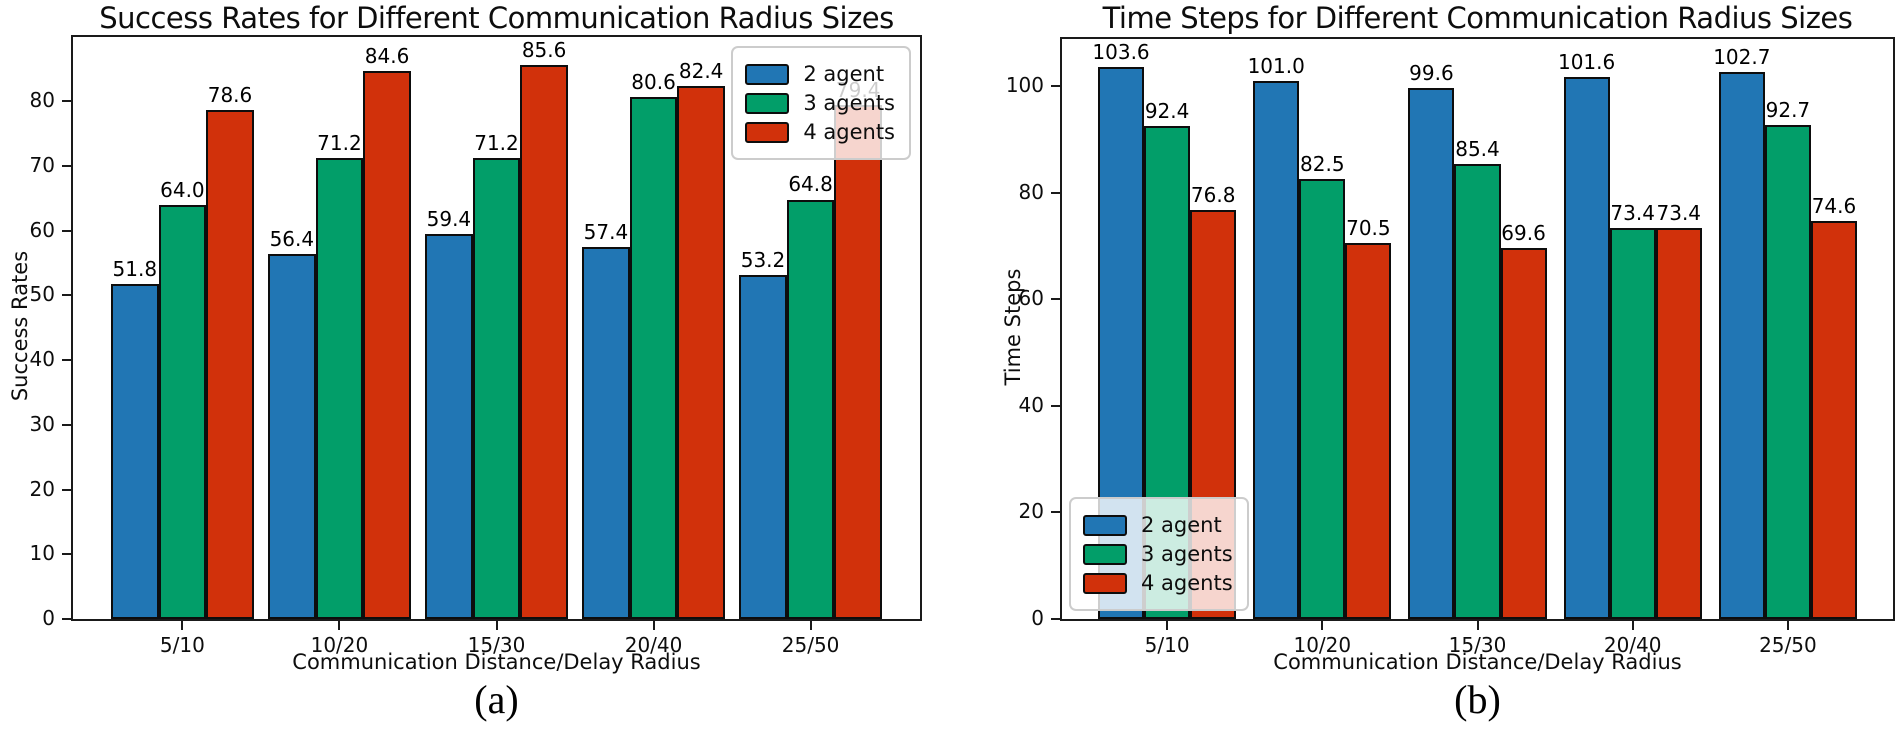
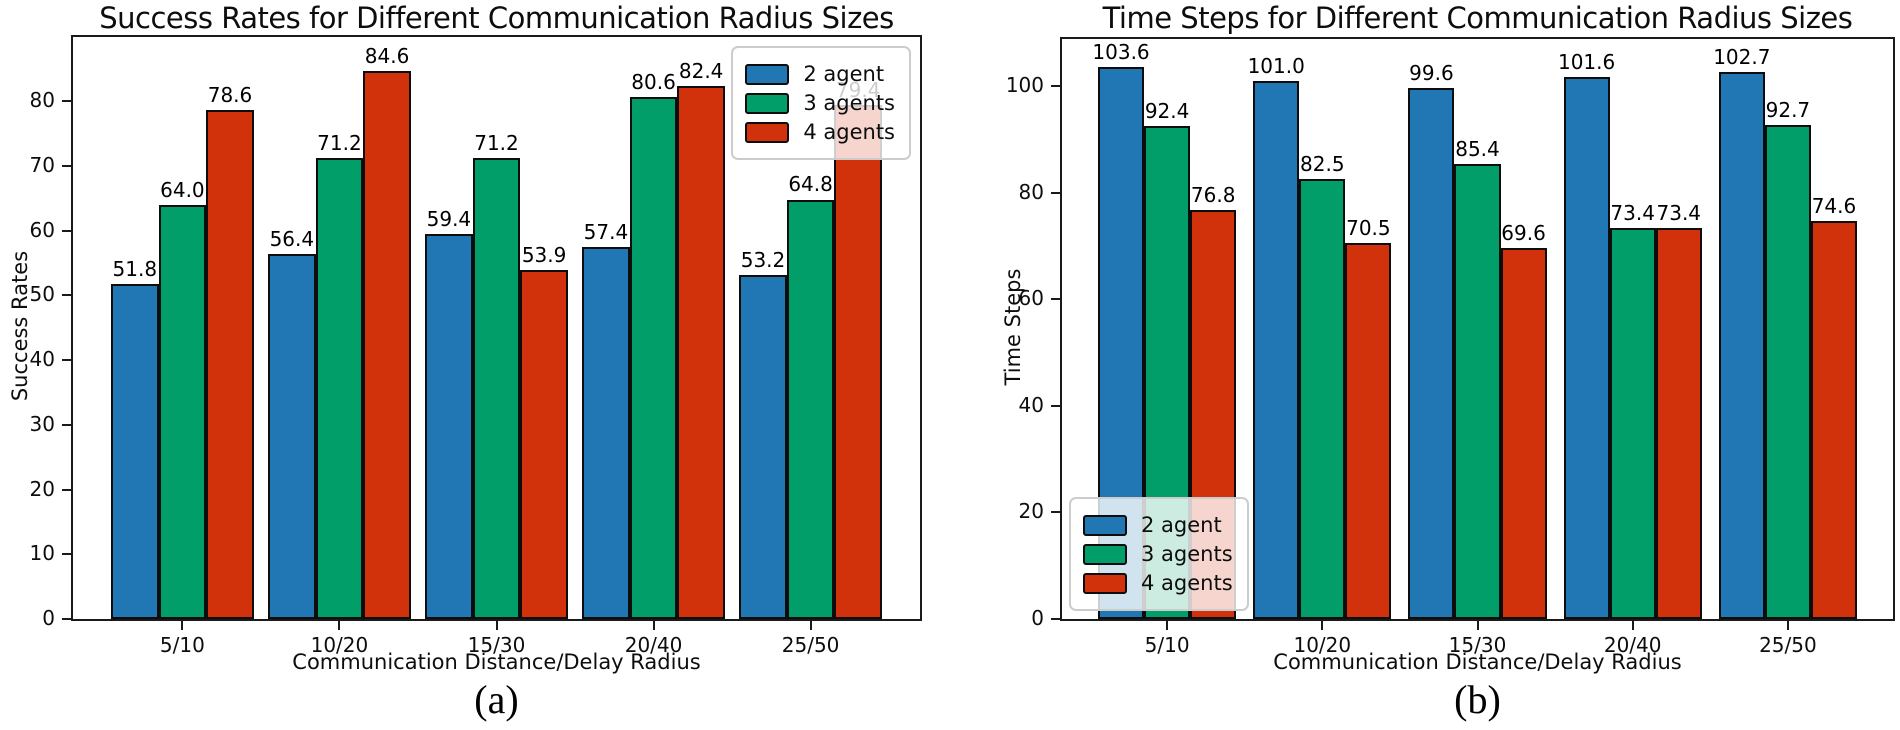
Success Rates for Different Communication Radius Sizes/4 agents/15/30: 85.6 -> 53.9
